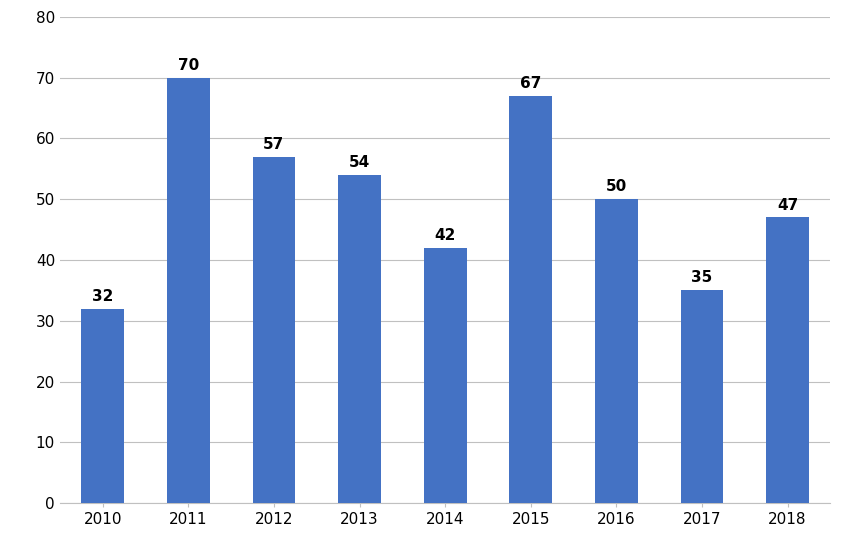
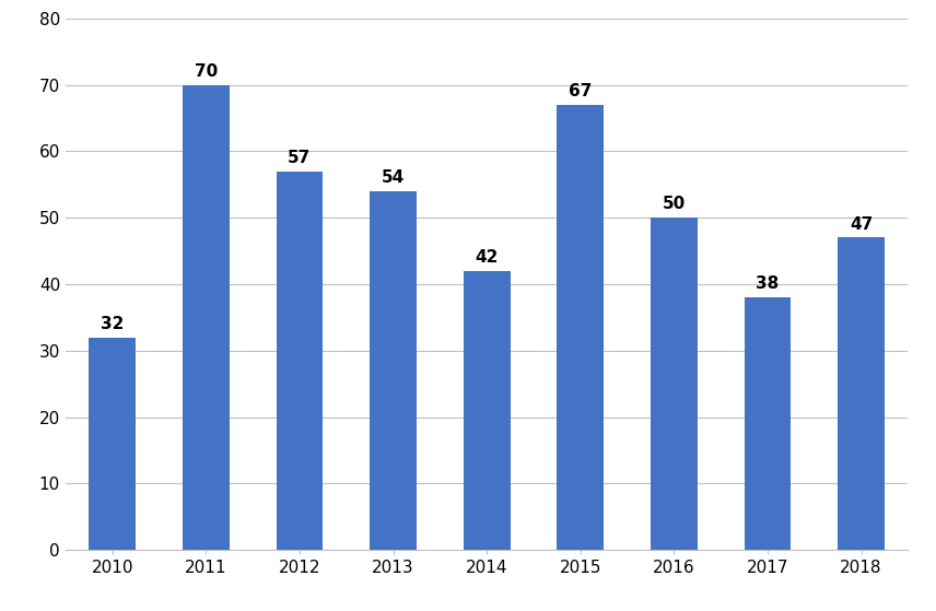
2017: 35 -> 38
